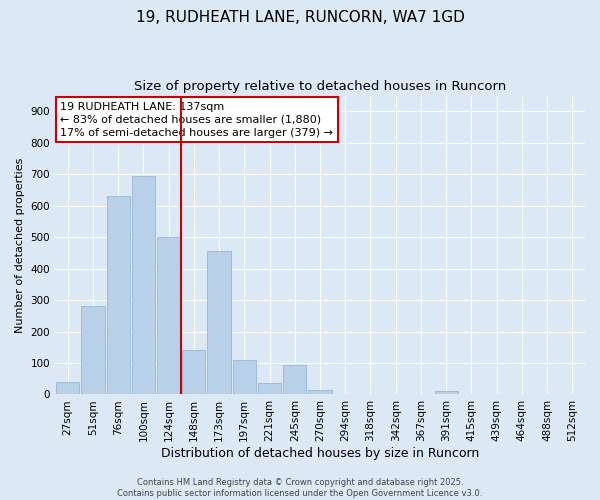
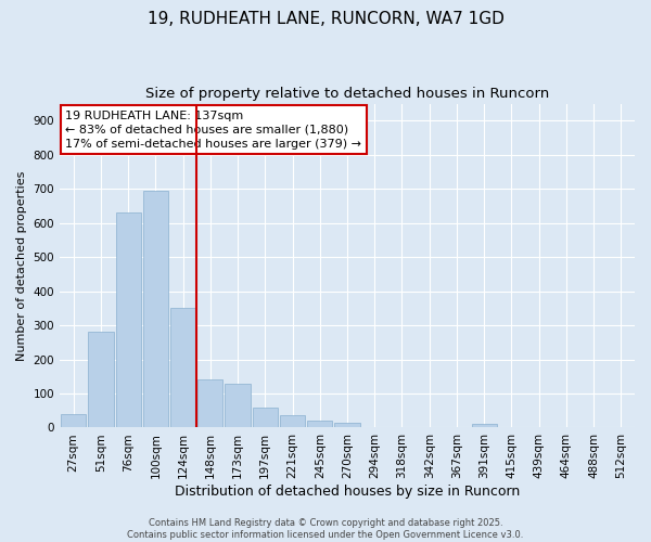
124sqm: 500 -> 350
173sqm: 455 -> 130
197sqm: 110 -> 60
245sqm: 95 -> 20
